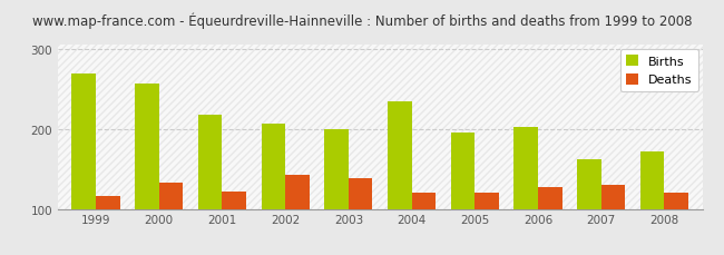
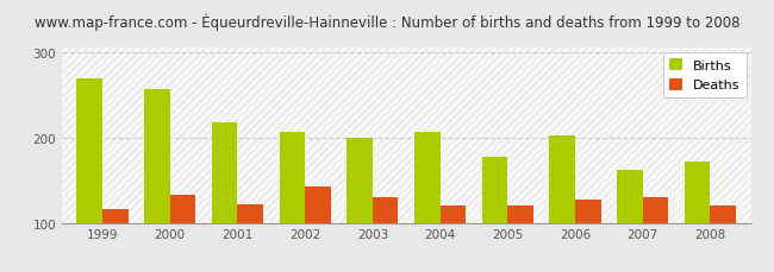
Deaths/2003: 138 -> 130
Births/2004: 234 -> 207
Births/2005: 196 -> 178
